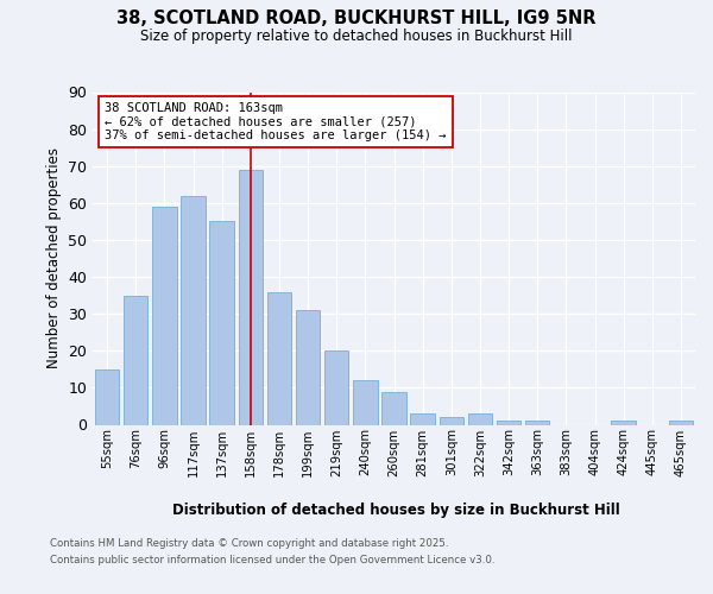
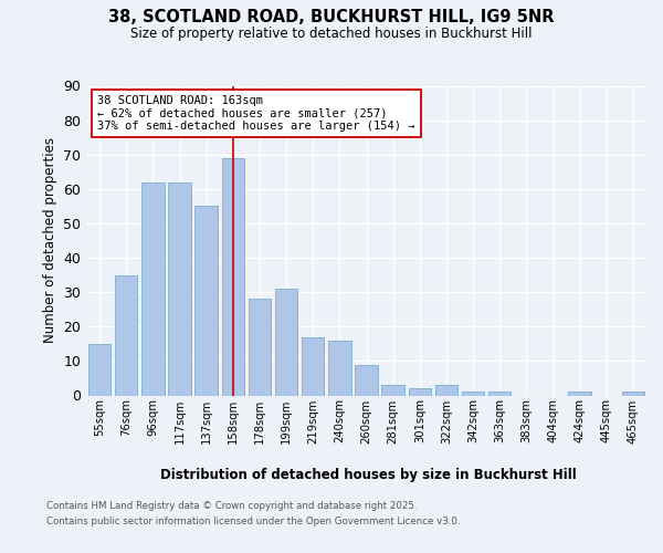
96sqm: 59 -> 62
178sqm: 36 -> 28
219sqm: 20 -> 17
240sqm: 12 -> 16
